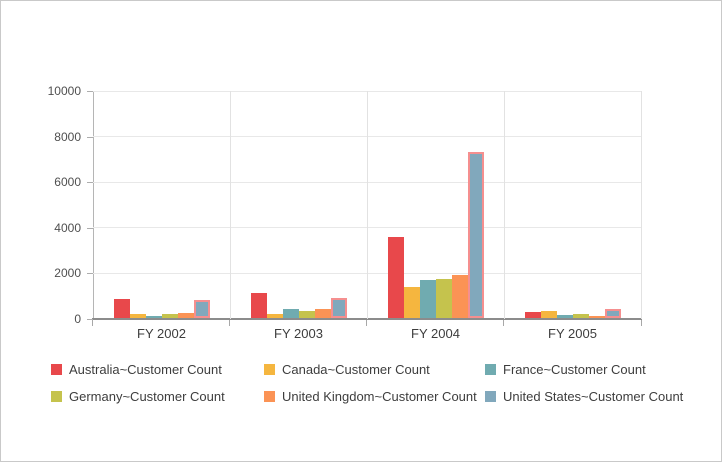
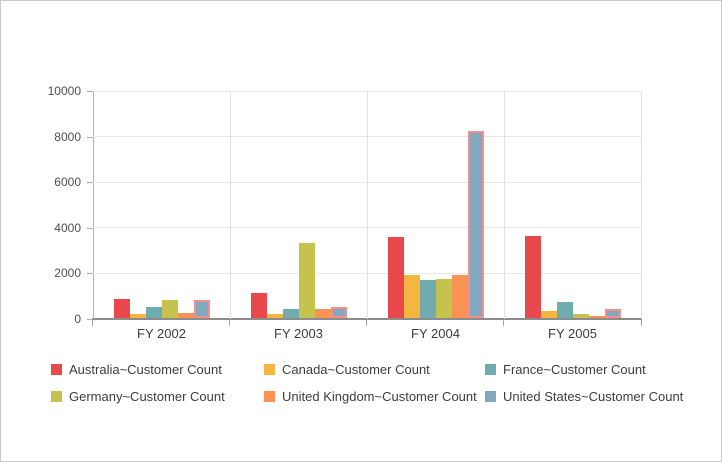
France~Customer Count/FY 2002: 100 -> 500
Germany~Customer Count/FY 2002: 200 -> 800
Germany~Customer Count/FY 2003: 300 -> 3300
United States~Customer Count/FY 2003: 900 -> 500
Canada~Customer Count/FY 2004: 1400 -> 1900
United States~Customer Count/FY 2004: 7300 -> 8200
Australia~Customer Count/FY 2005: 300 -> 3600
France~Customer Count/FY 2005: 100 -> 700
